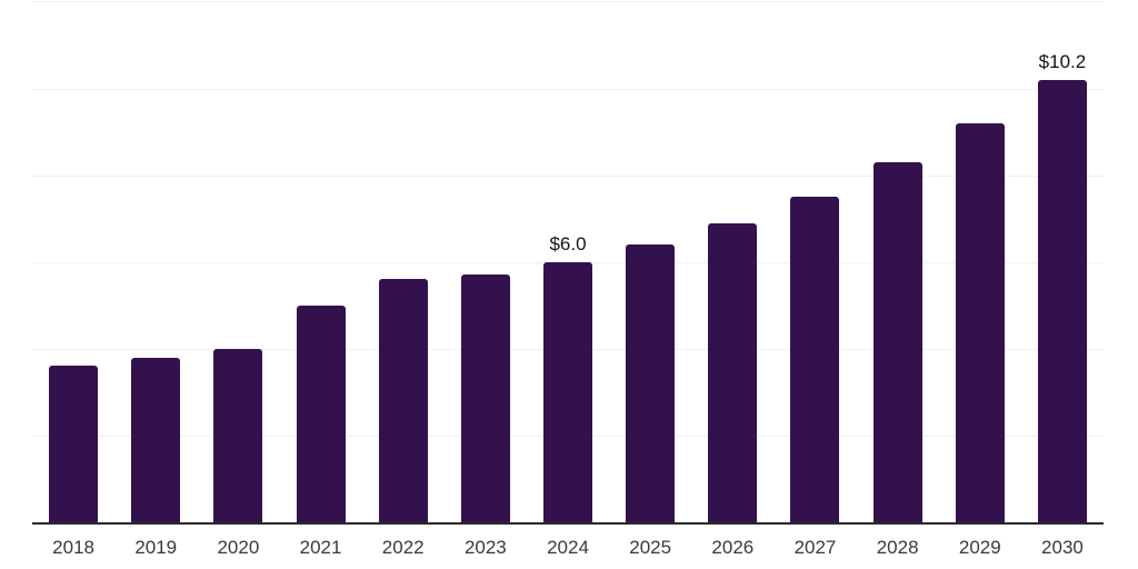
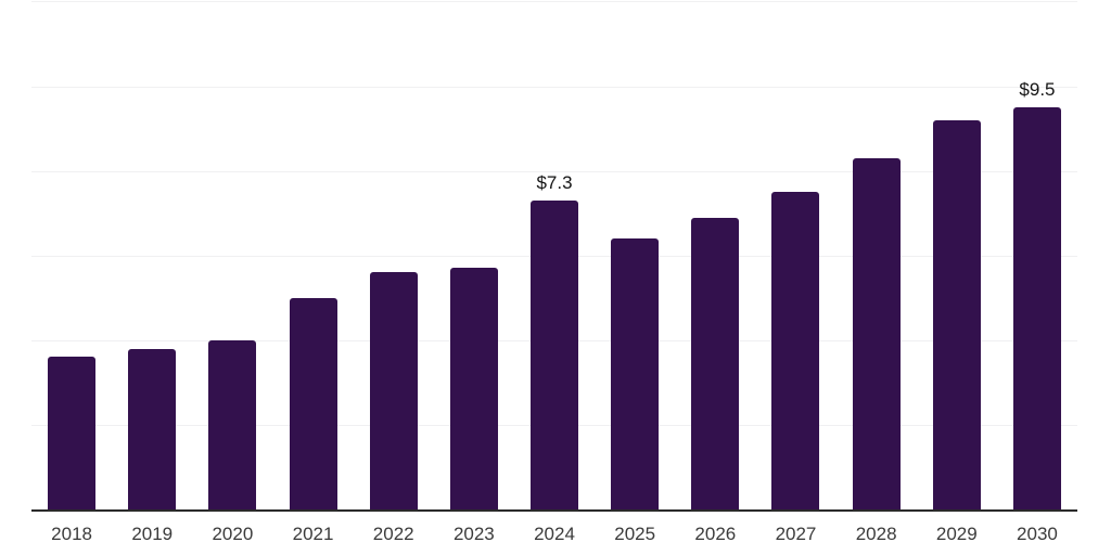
2024: $6.0 -> $7.3
2030: $10.2 -> $9.5
